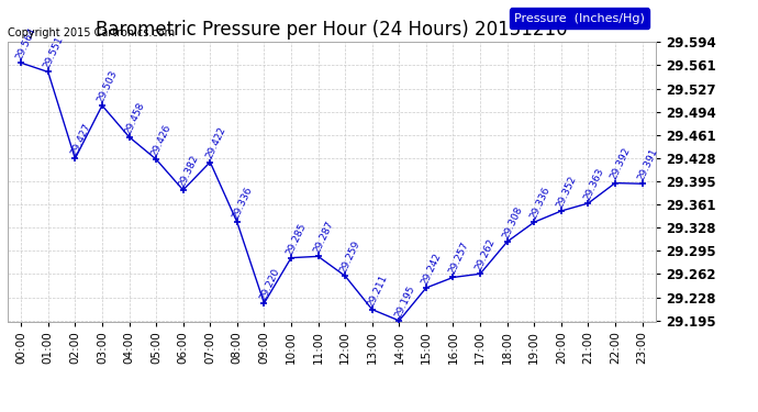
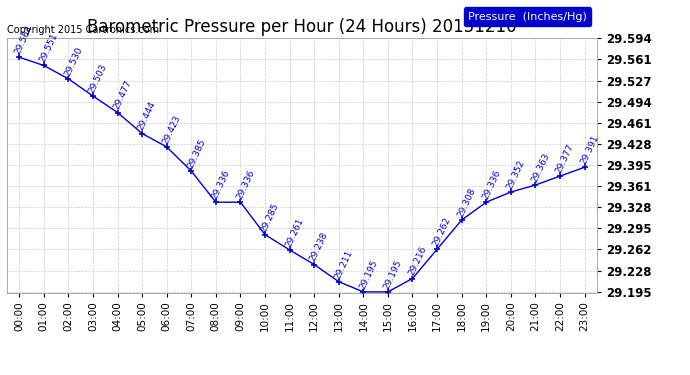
02:00: 29.427 -> 29.530
04:00: 29.458 -> 29.477
05:00: 29.426 -> 29.444
06:00: 29.382 -> 29.423
07:00: 29.422 -> 29.385
09:00: 29.220 -> 29.336
11:00: 29.287 -> 29.261
12:00: 29.259 -> 29.238
15:00: 29.242 -> 29.195
16:00: 29.257 -> 29.216
22:00: 29.392 -> 29.377
